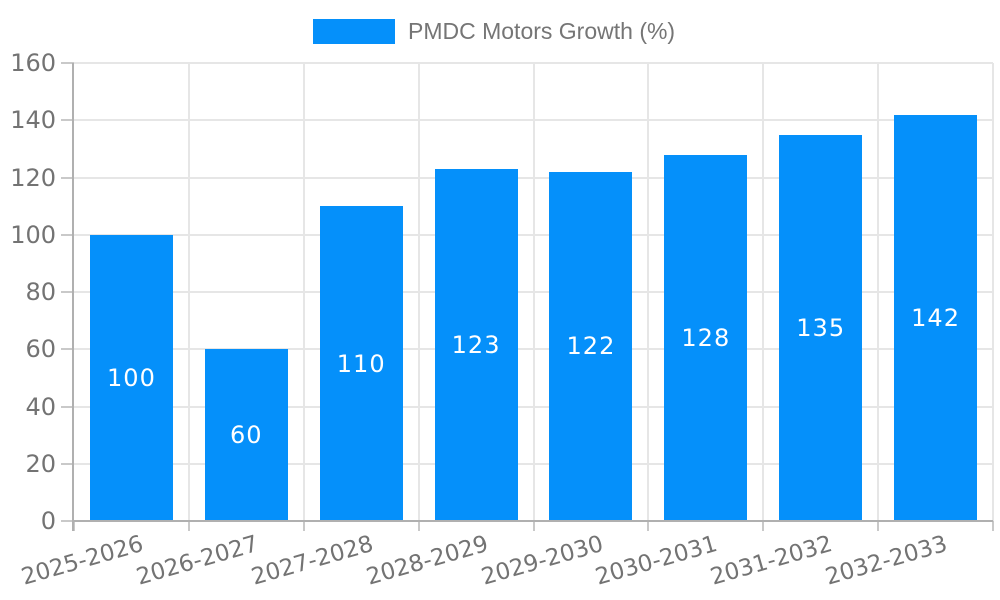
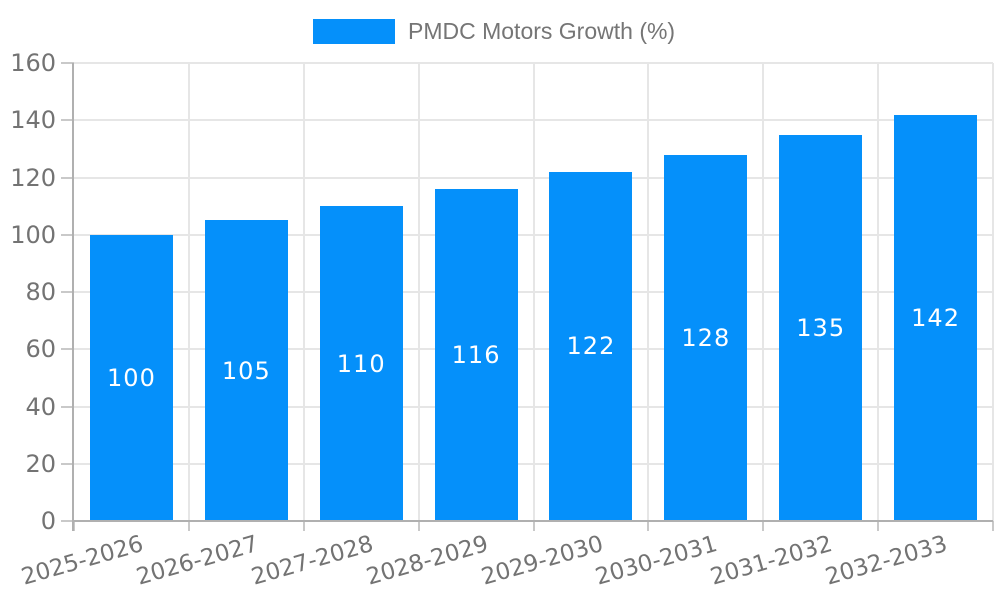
2026-2027: 60 -> 105
2028-2029: 123 -> 116
